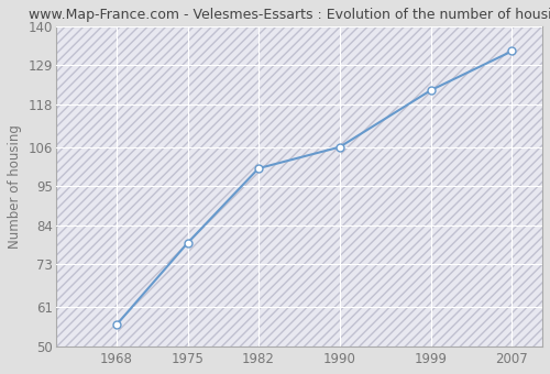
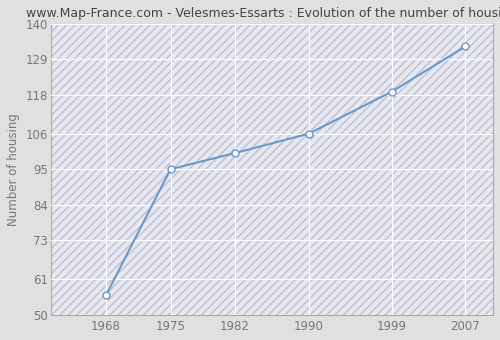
1975: 79 -> 95
1999: 122 -> 119
